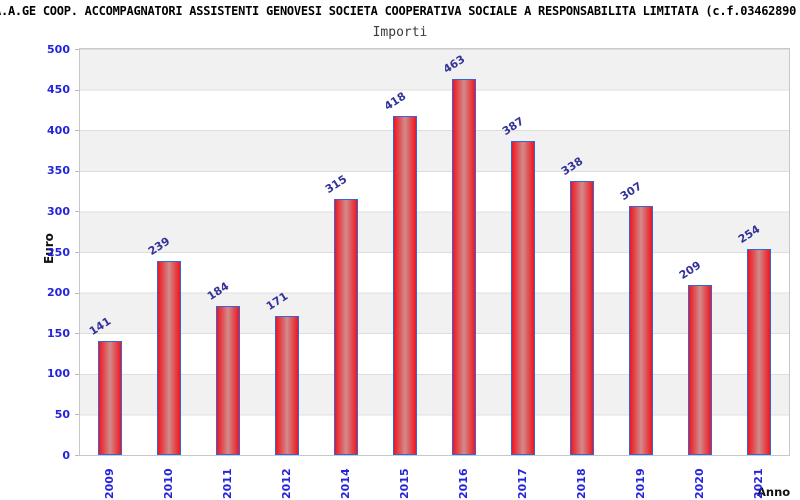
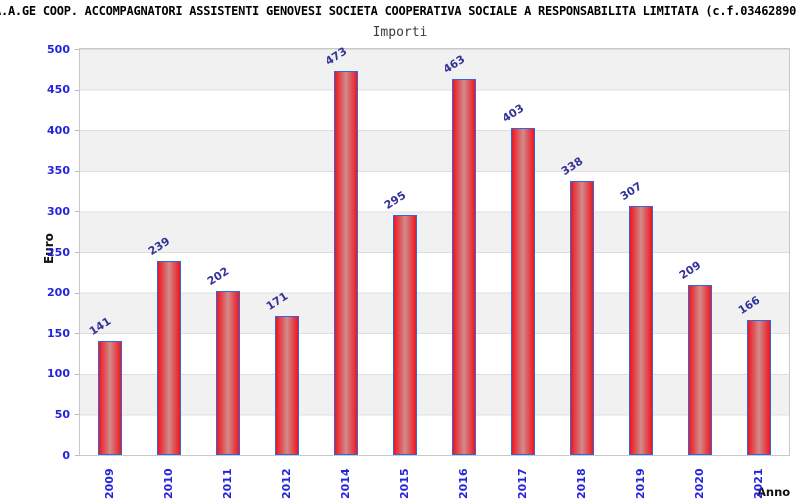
2011: 184 -> 202
2014: 315 -> 473
2015: 418 -> 295
2017: 387 -> 403
2021: 254 -> 166
